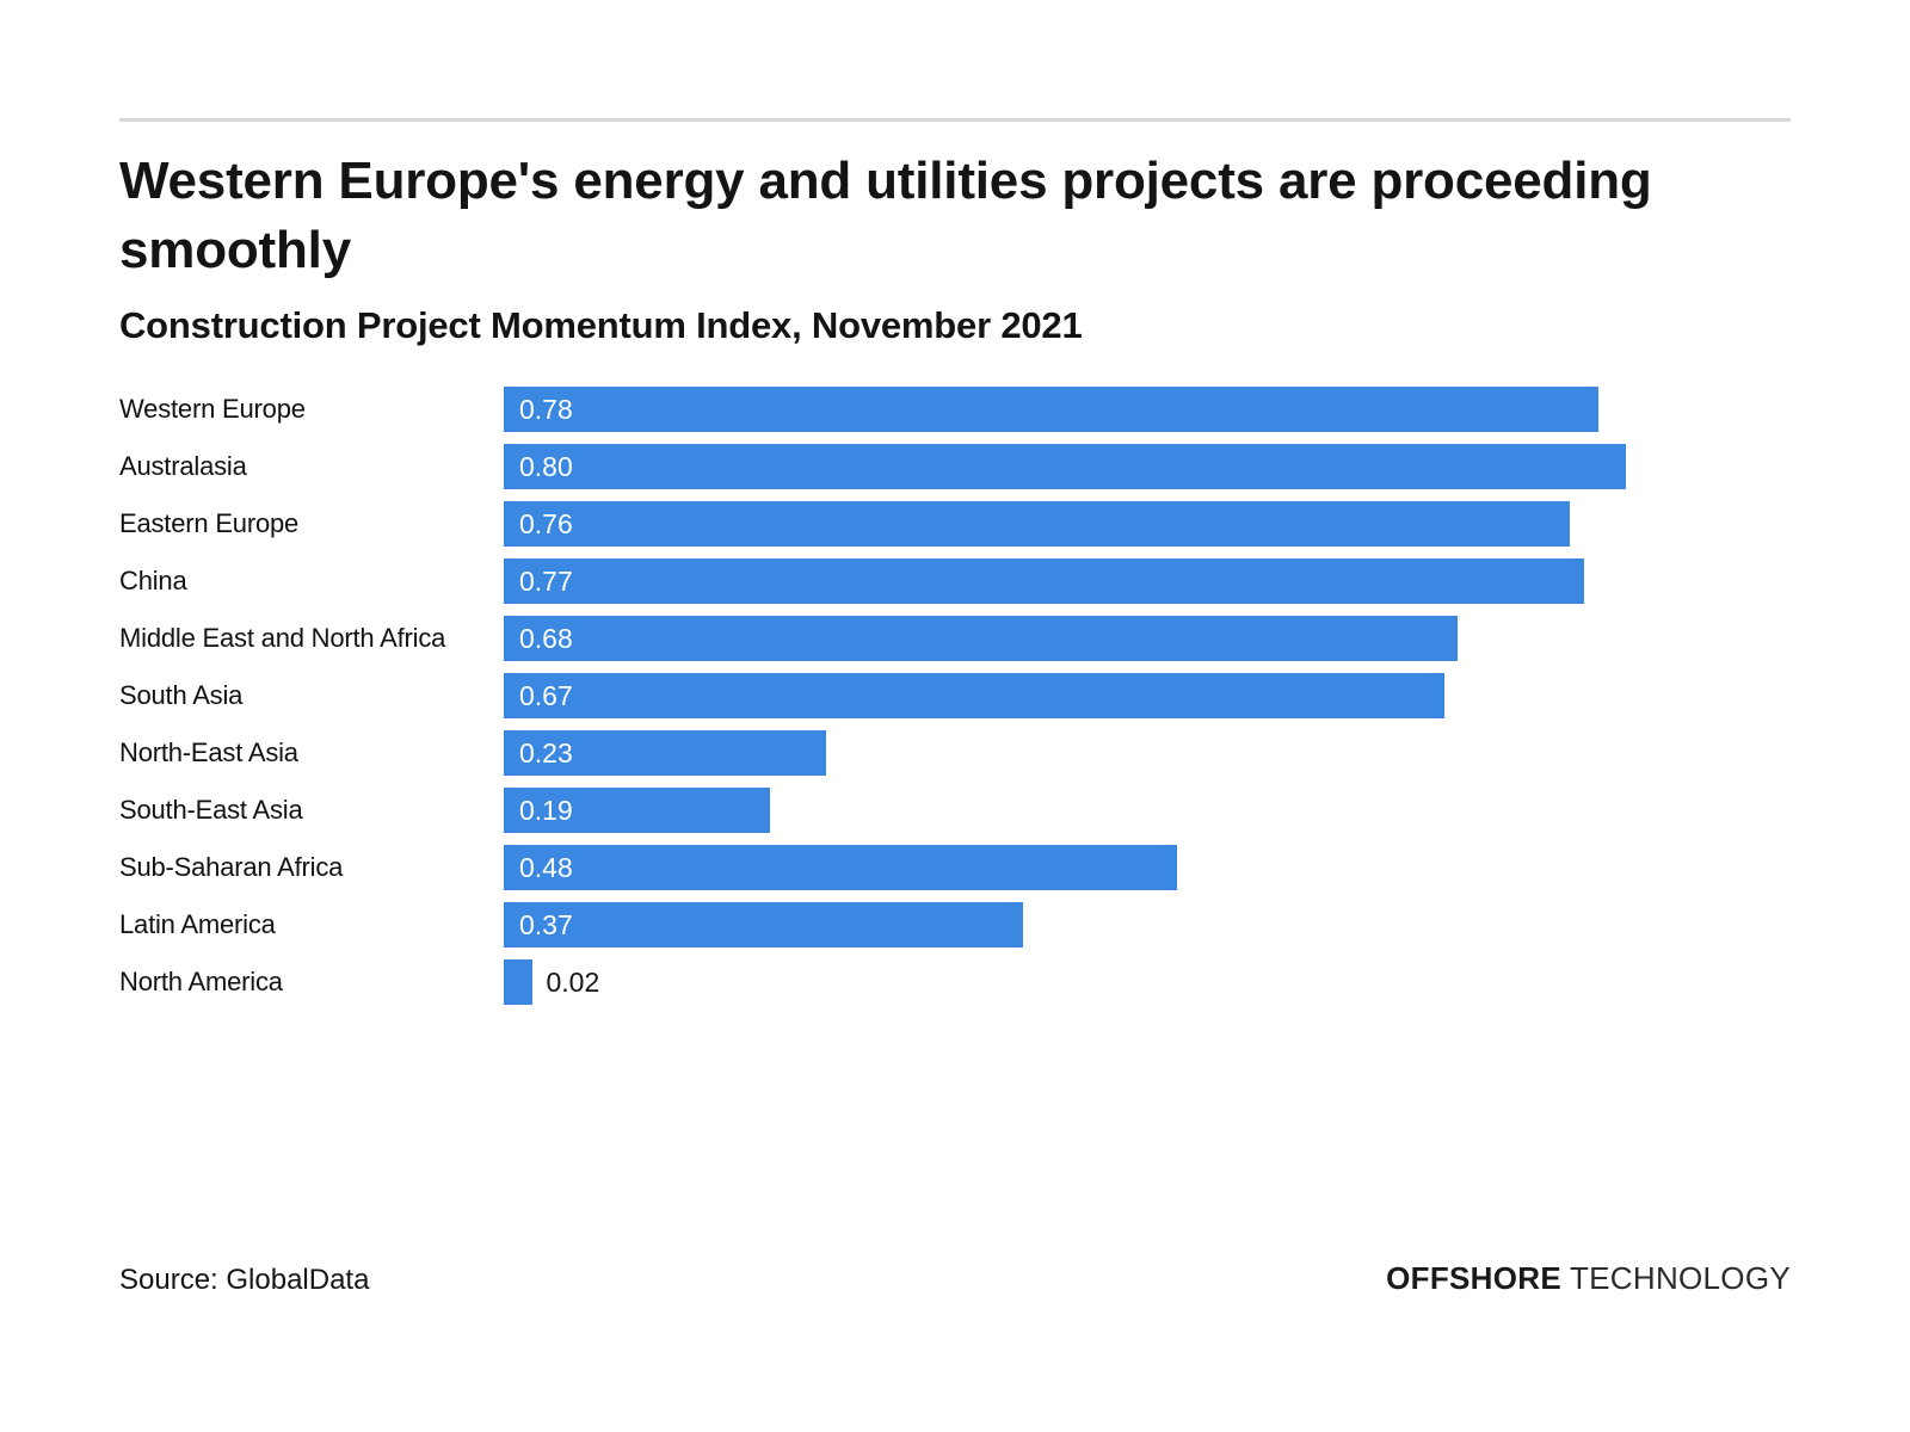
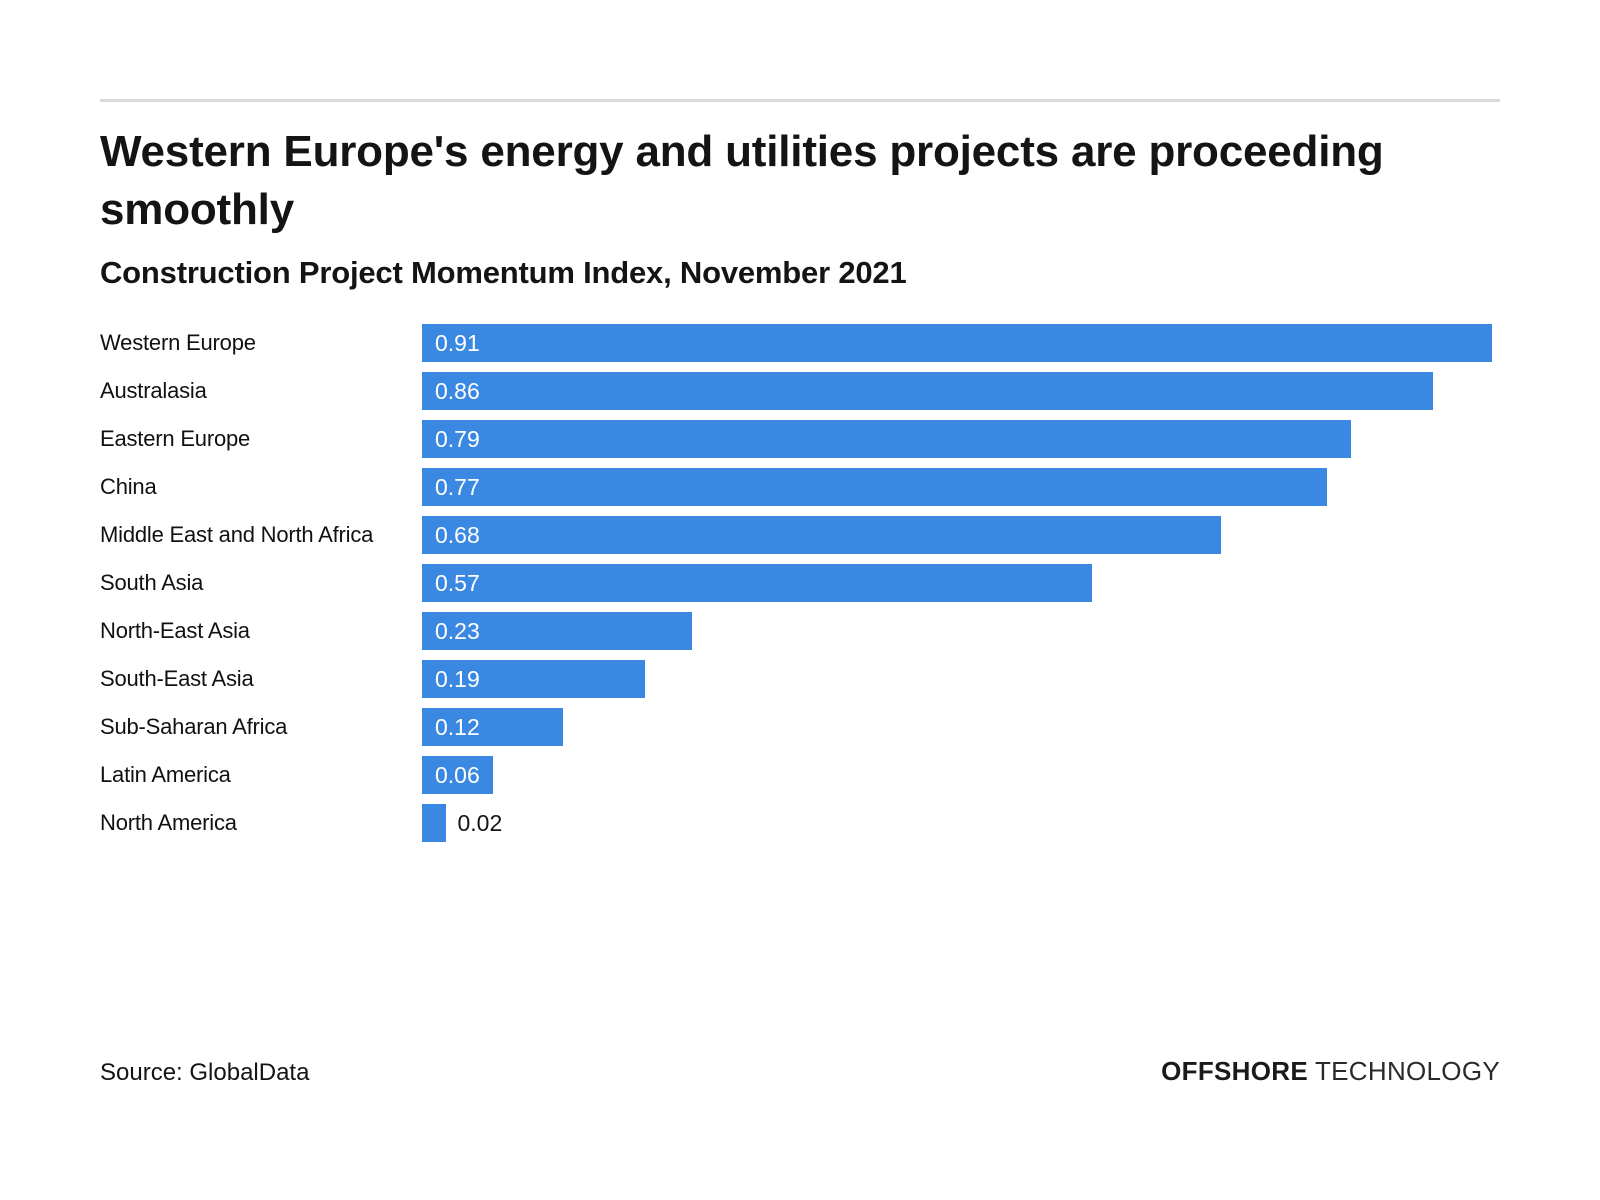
Western Europe: 0.78 -> 0.91
Australasia: 0.80 -> 0.86
Eastern Europe: 0.76 -> 0.79
South Asia: 0.67 -> 0.57
Sub-Saharan Africa: 0.48 -> 0.12
Latin America: 0.37 -> 0.06
